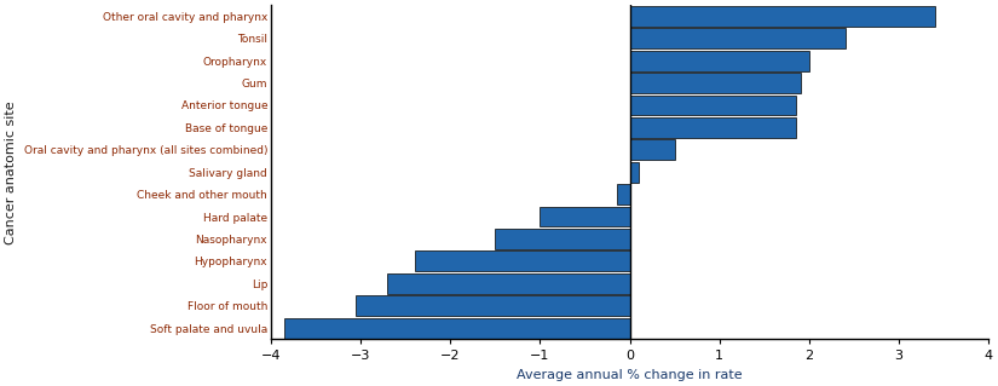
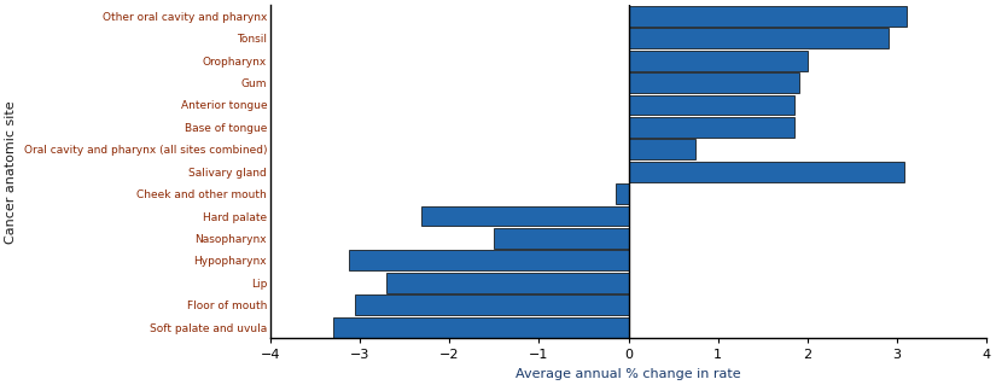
Other oral cavity and pharynx: 3.40 -> 3.10
Tonsil: 2.40 -> 2.90
Oral cavity and pharynx (all sites combined): 0.50 -> 0.74
Salivary gland: 0.10 -> 3.08
Hard palate: -1.00 -> -2.32
Hypopharynx: -2.40 -> -3.12
Soft palate and uvula: -3.85 -> -3.30
